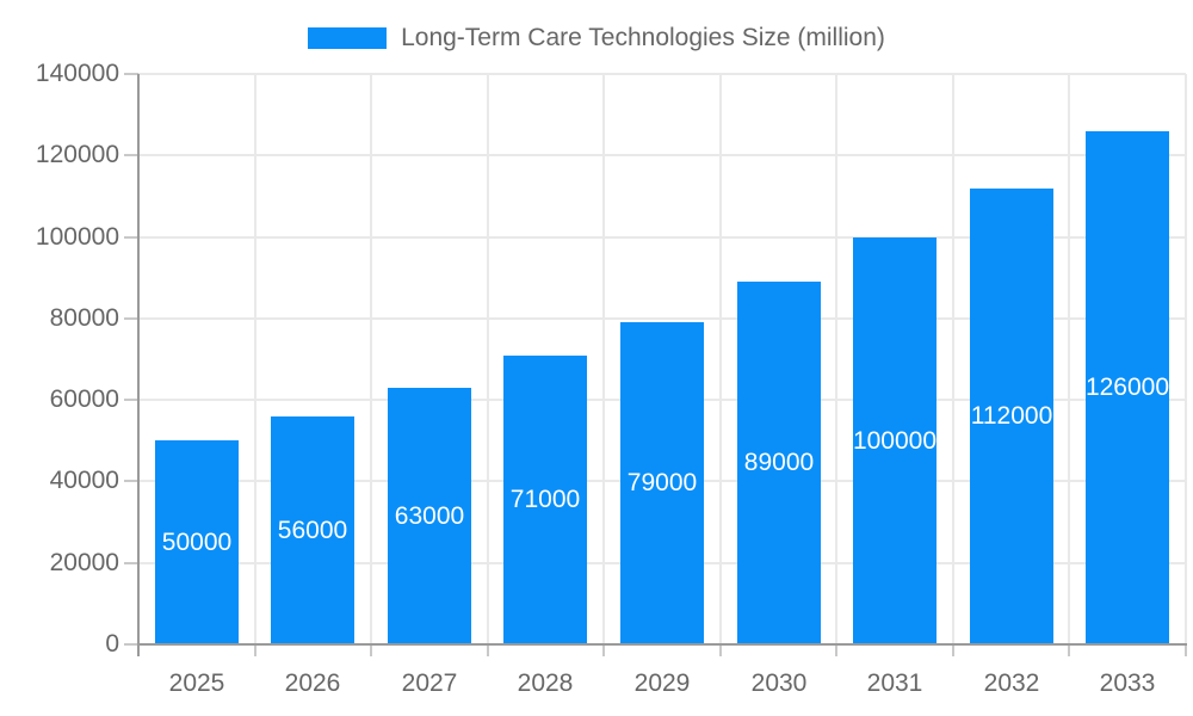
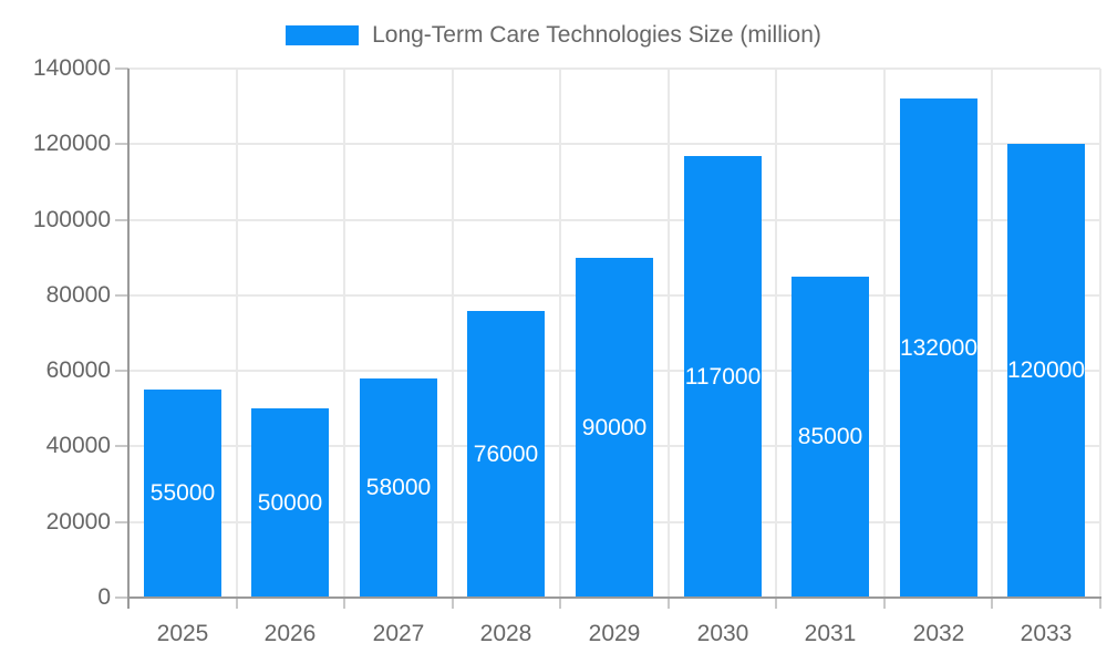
2025: 50000 -> 55000
2026: 56000 -> 50000
2027: 63000 -> 58000
2028: 71000 -> 76000
2029: 79000 -> 90000
2030: 89000 -> 117000
2031: 100000 -> 85000
2032: 112000 -> 132000
2033: 126000 -> 120000
